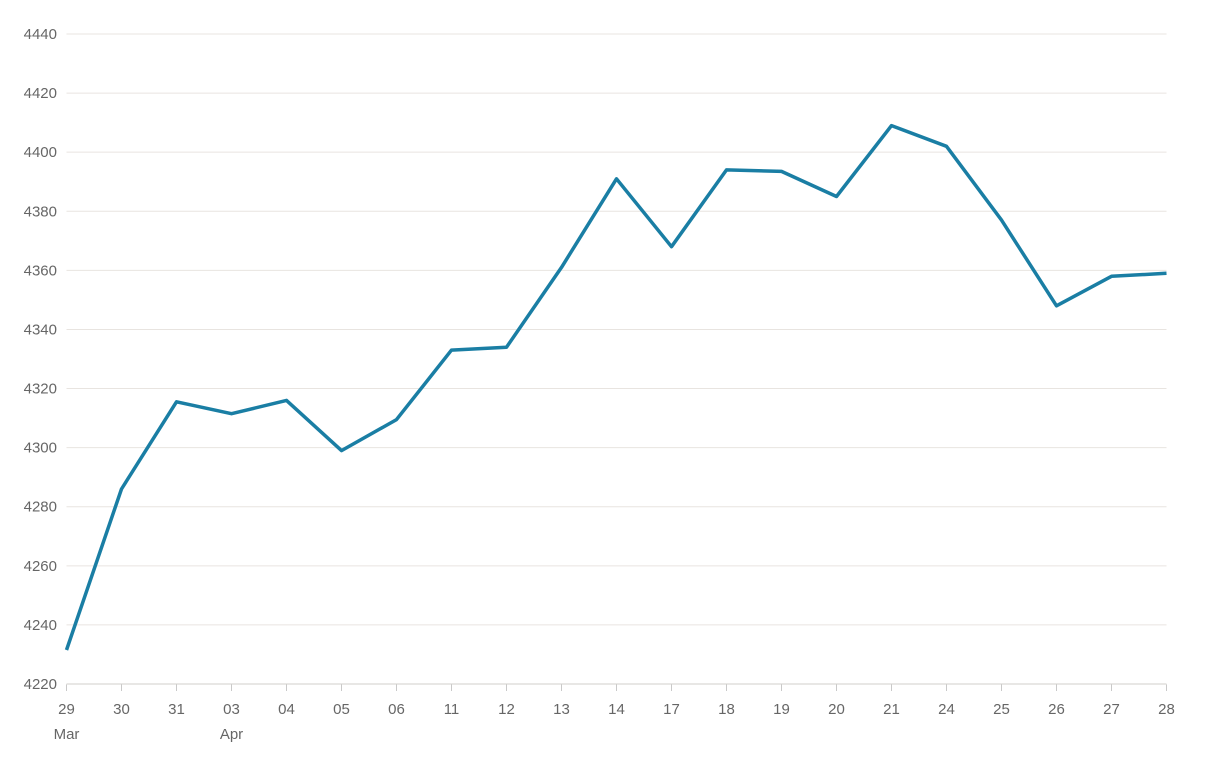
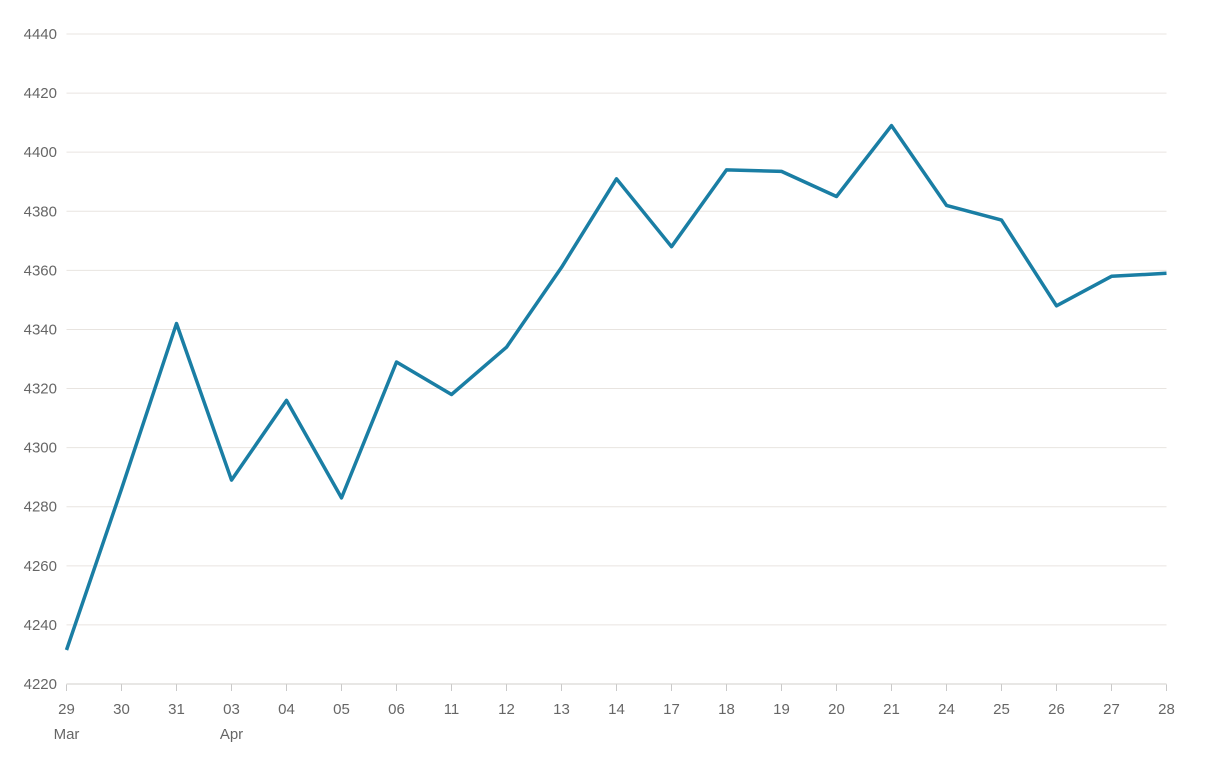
31: 4316 -> 4342
03: 4312 -> 4289
05: 4299 -> 4283
06: 4310 -> 4329
11: 4333 -> 4318
24: 4402 -> 4382
